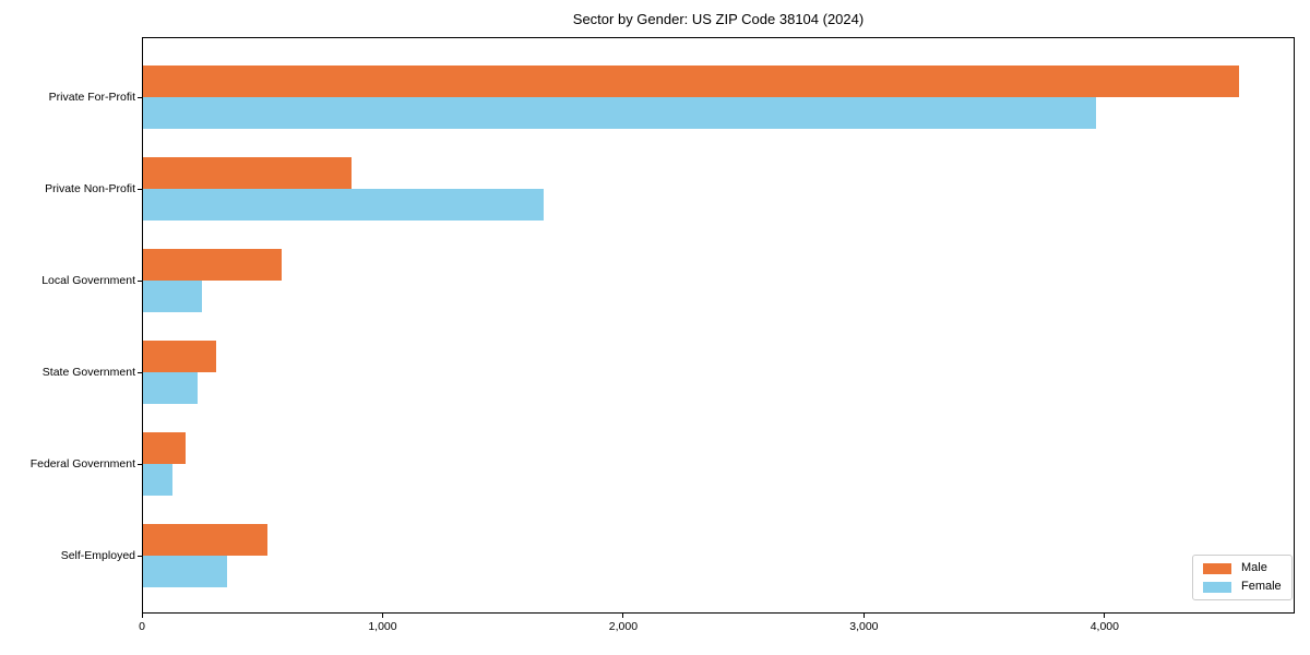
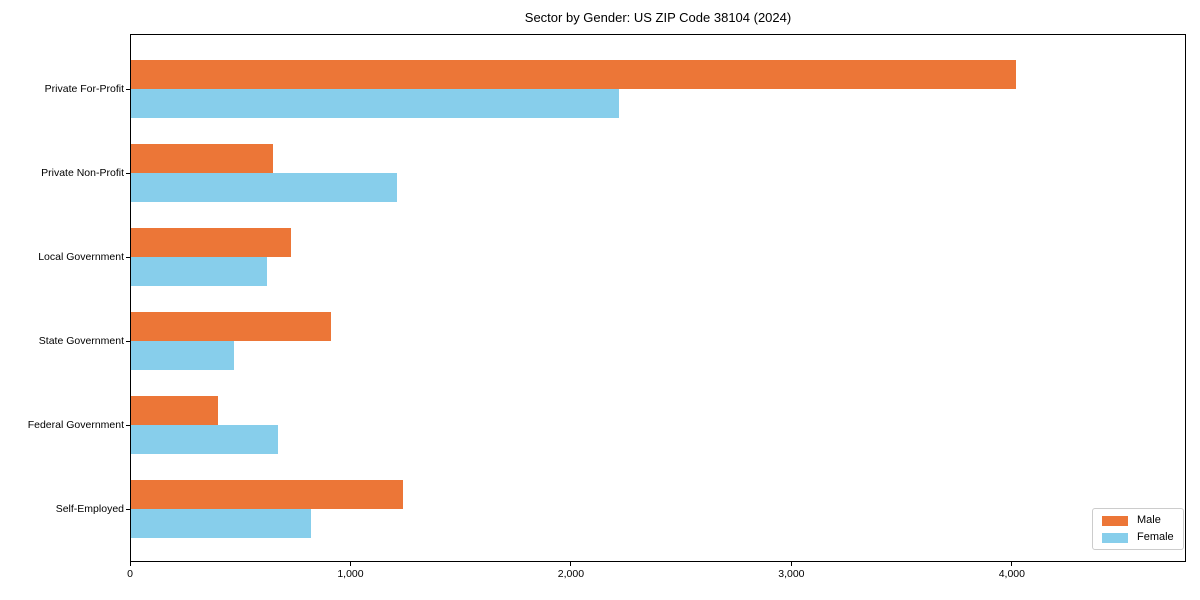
Male/Private For-Profit: 4560 -> 4020
Female/Private For-Profit: 3960 -> 2220
Male/Private Non-Profit: 870 -> 650
Female/Private Non-Profit: 1670 -> 1210
Male/Local Government: 580 -> 730
Female/Local Government: 250 -> 620
Male/State Government: 310 -> 910
Female/State Government: 230 -> 470
Male/Federal Government: 180 -> 400
Female/Federal Government: 120 -> 670
Male/Self-Employed: 520 -> 1240
Female/Self-Employed: 360 -> 820
